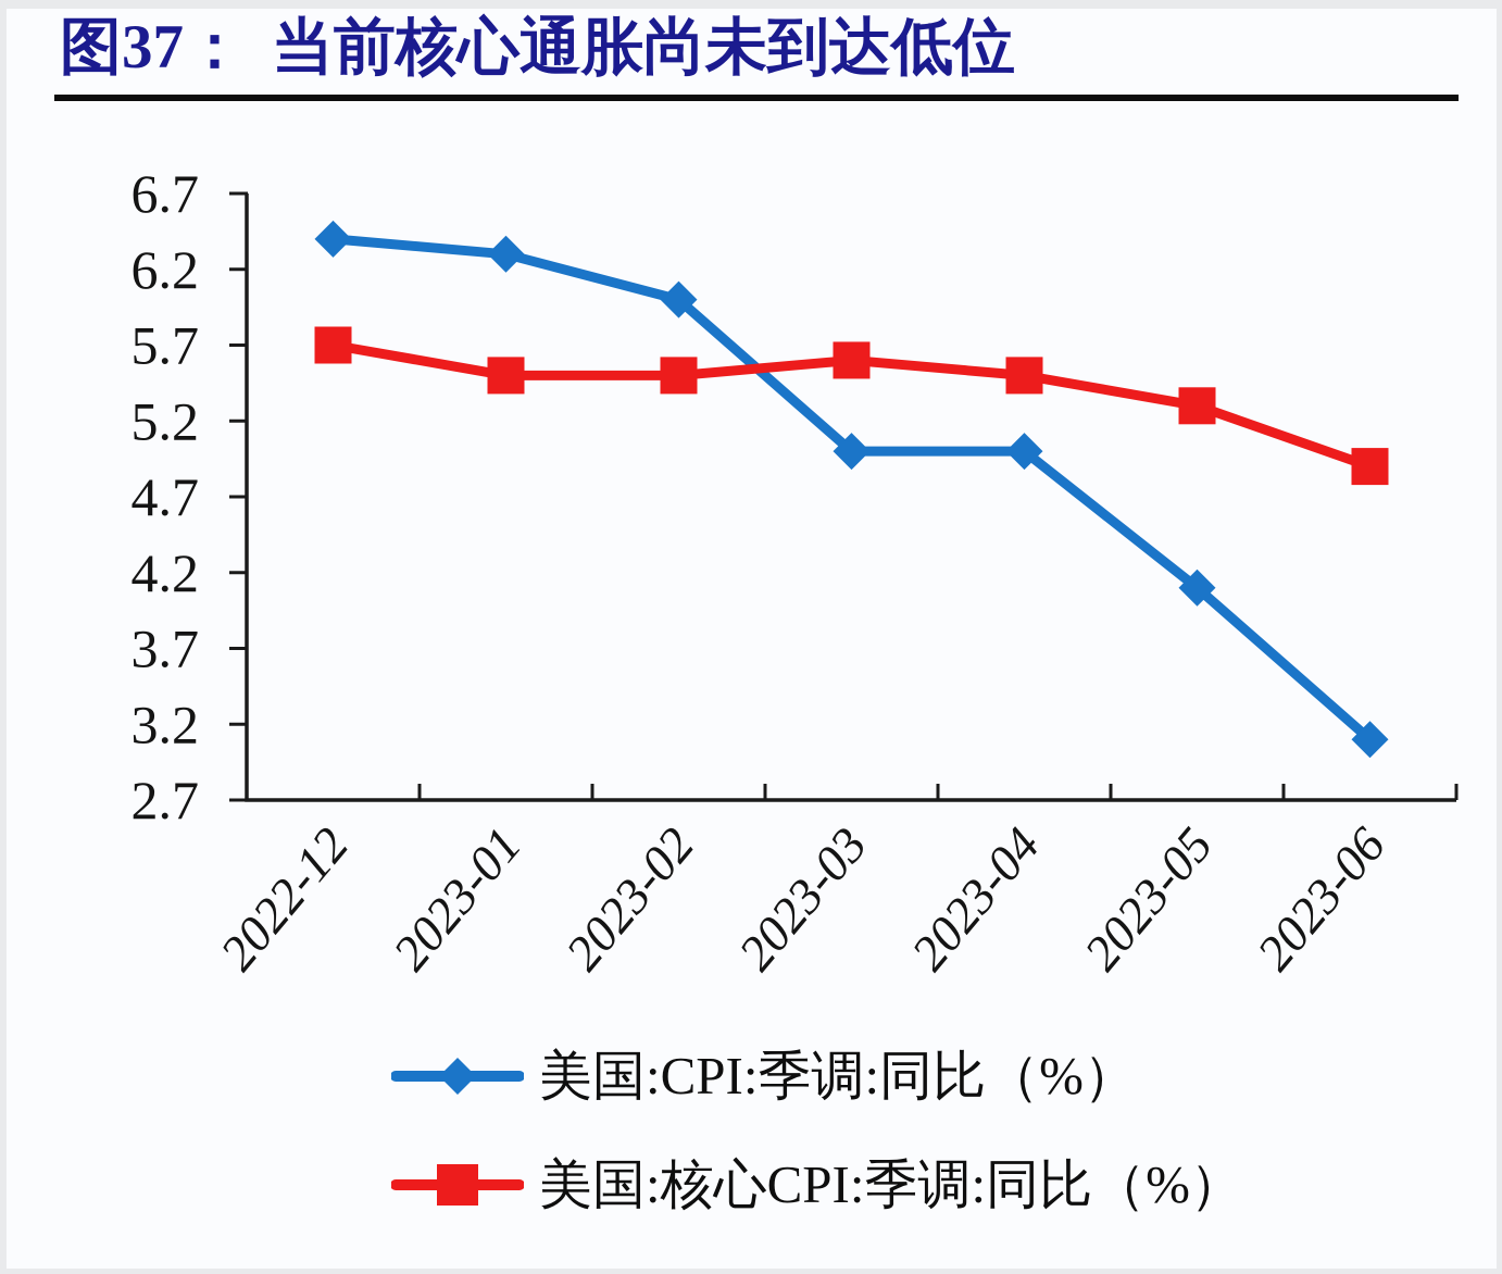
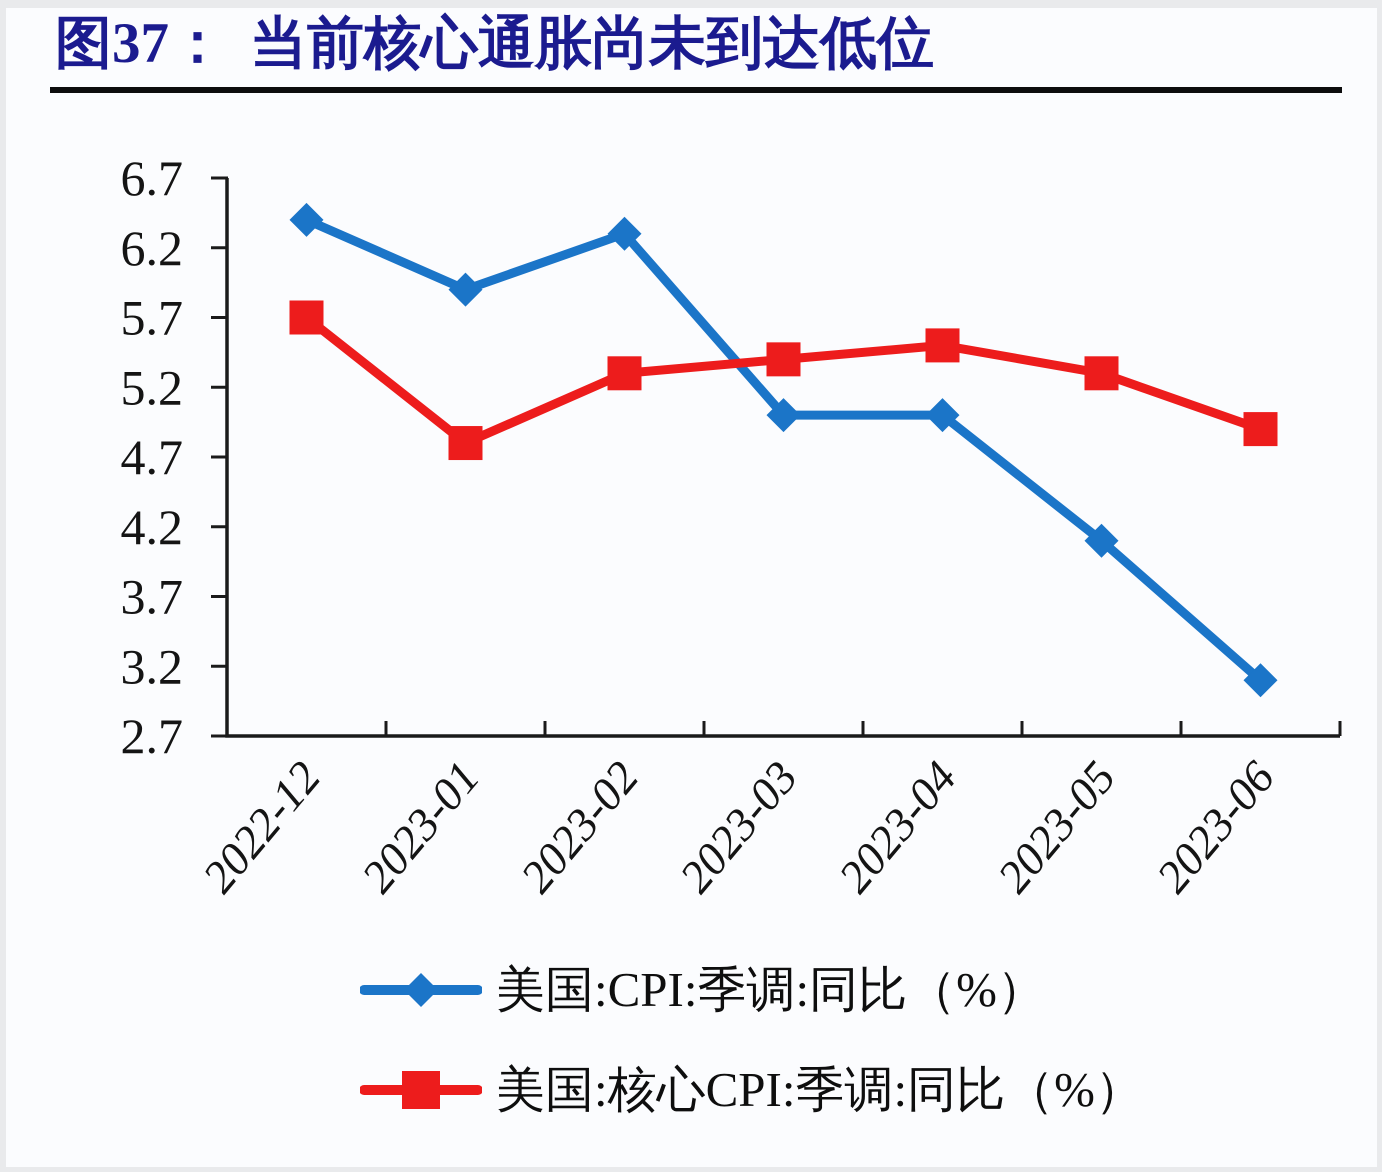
美国:CPI:季调:同比（%）/2023-01: 6.3 -> 5.9
美国:核心CPI:季调:同比（%）/2023-01: 5.5 -> 4.8
美国:CPI:季调:同比（%）/2023-02: 6.0 -> 6.3
美国:核心CPI:季调:同比（%）/2023-02: 5.5 -> 5.3
美国:核心CPI:季调:同比（%）/2023-03: 5.6 -> 5.4
